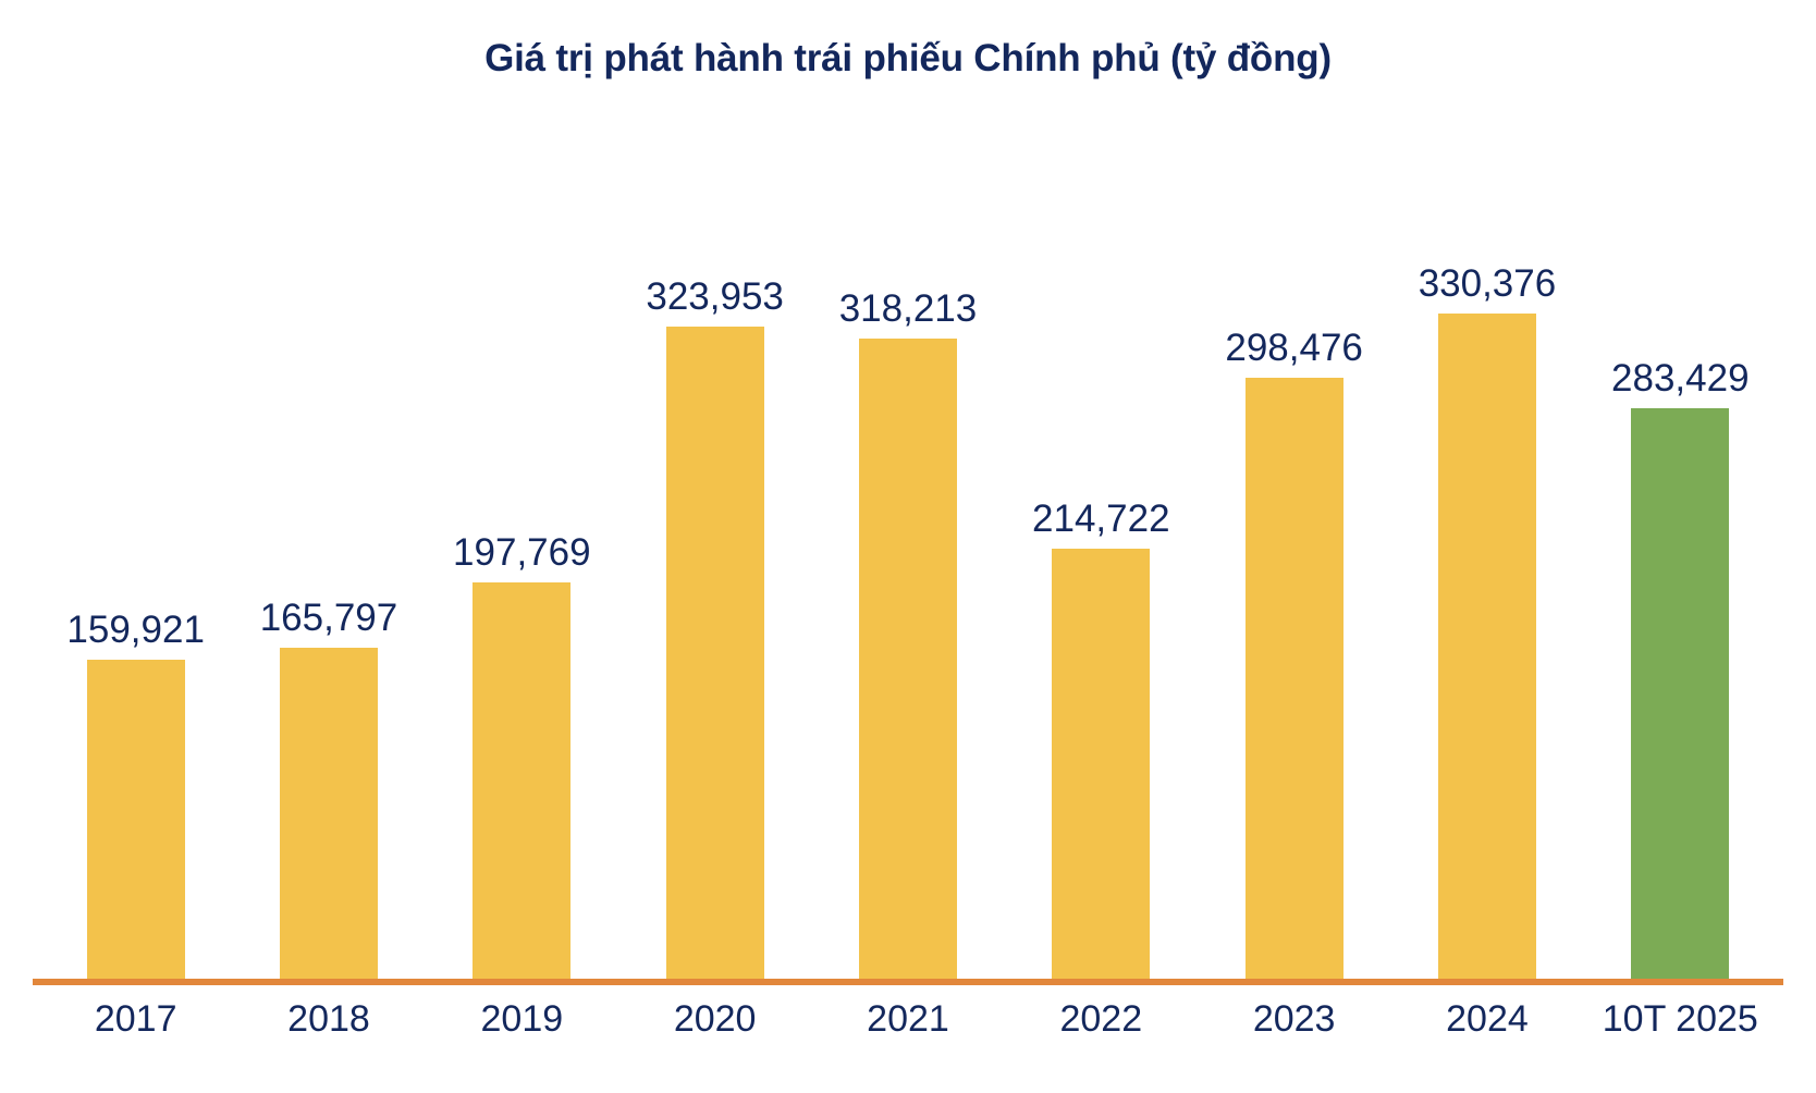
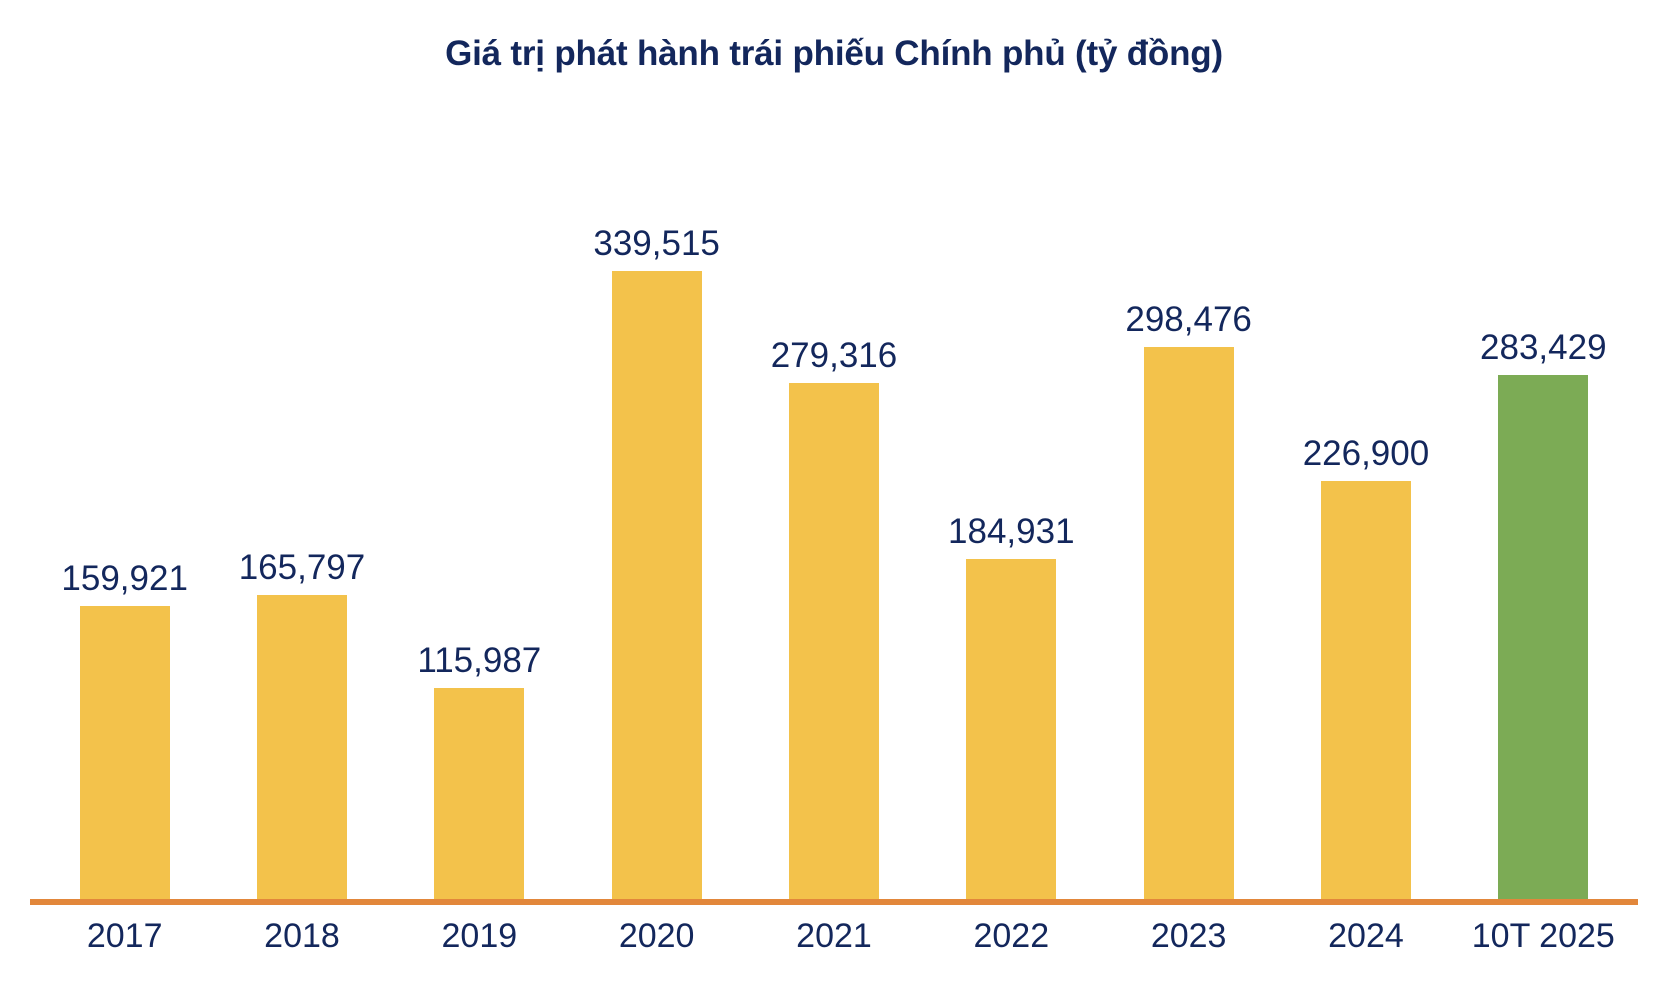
2019: 197,769 -> 115,987
2020: 323,953 -> 339,515
2021: 318,213 -> 279,316
2022: 214,722 -> 184,931
2024: 330,376 -> 226,900
